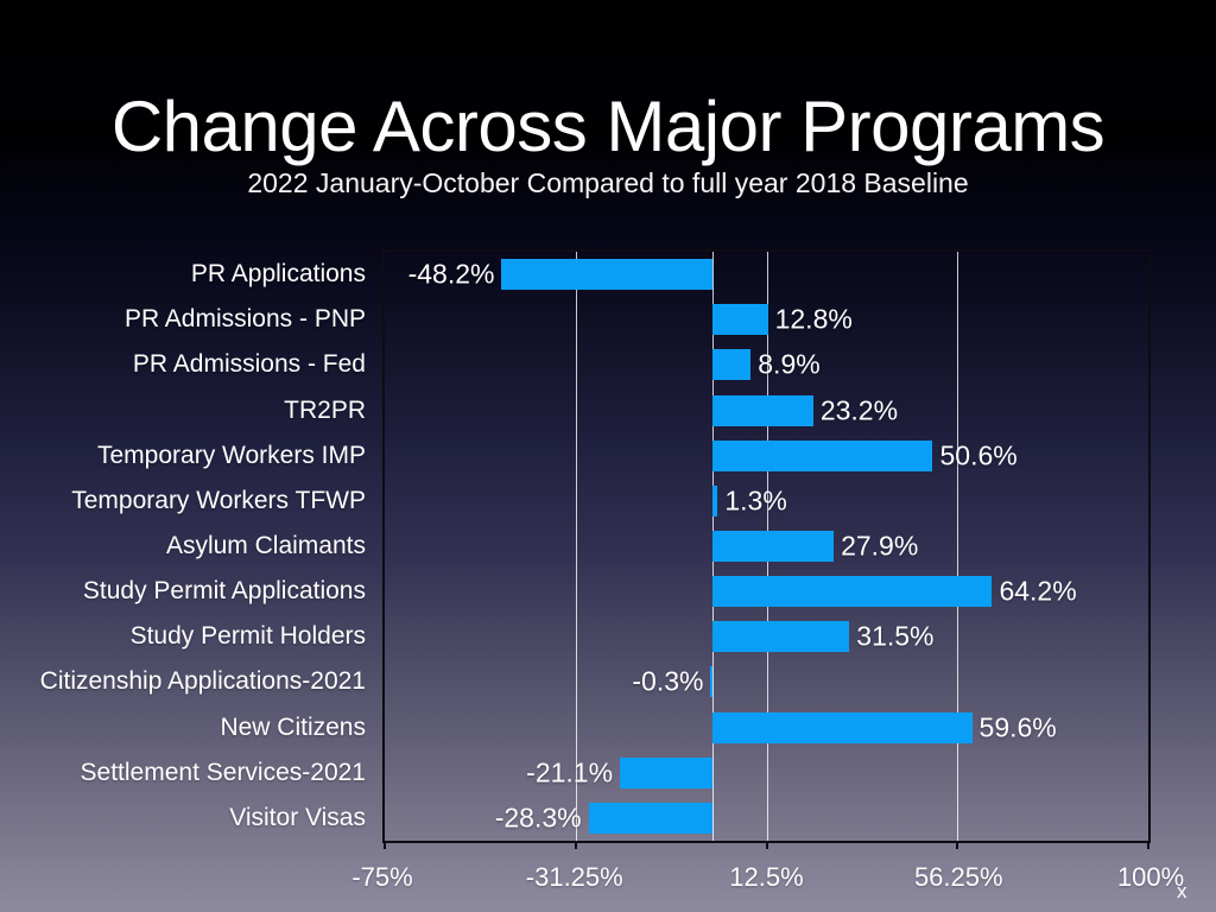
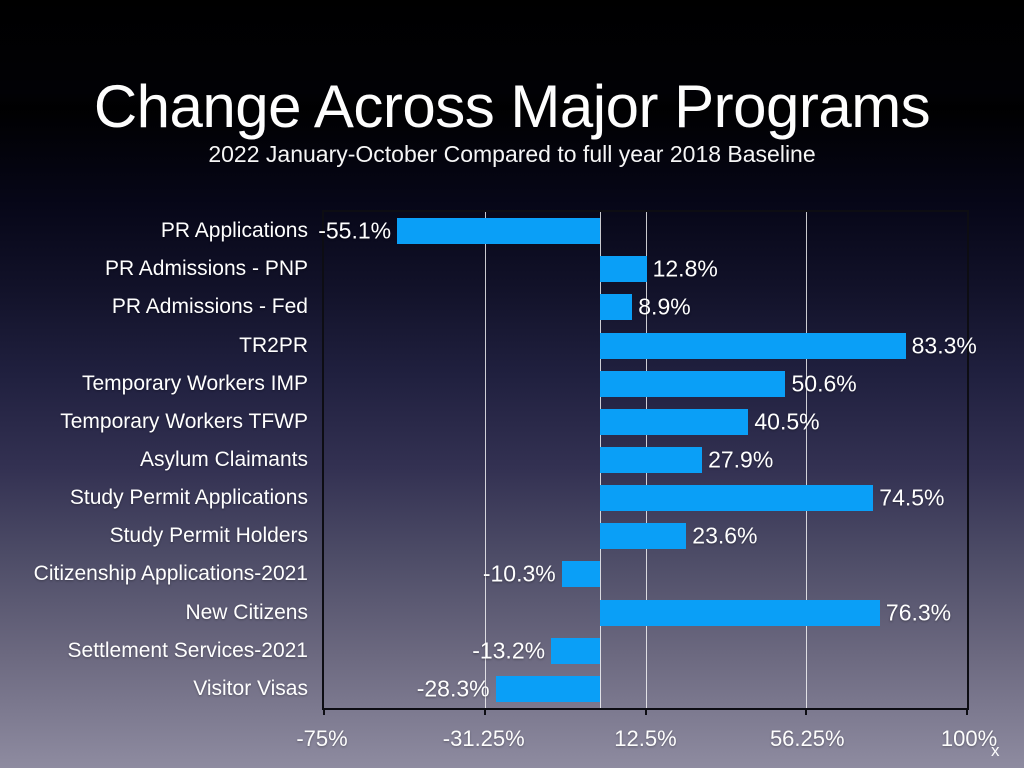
PR Applications: -48.2% -> -55.1%
TR2PR: 23.2% -> 83.3%
Temporary Workers TFWP: 1.3% -> 40.5%
Study Permit Applications: 64.2% -> 74.5%
Study Permit Holders: 31.5% -> 23.6%
Citizenship Applications-2021: -0.3% -> -10.3%
New Citizens: 59.6% -> 76.3%
Settlement Services-2021: -21.1% -> -13.2%
